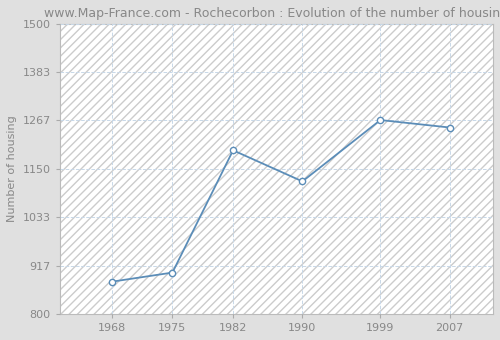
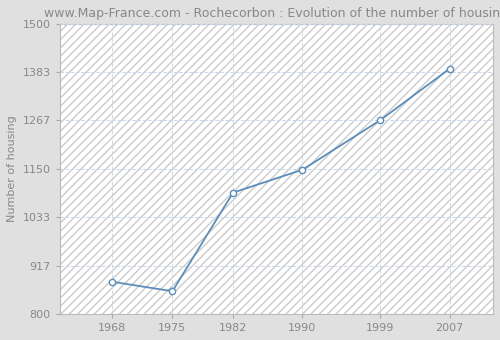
1975: 900 -> 855
1982: 1195 -> 1093
1990: 1120 -> 1148
2007: 1250 -> 1392
